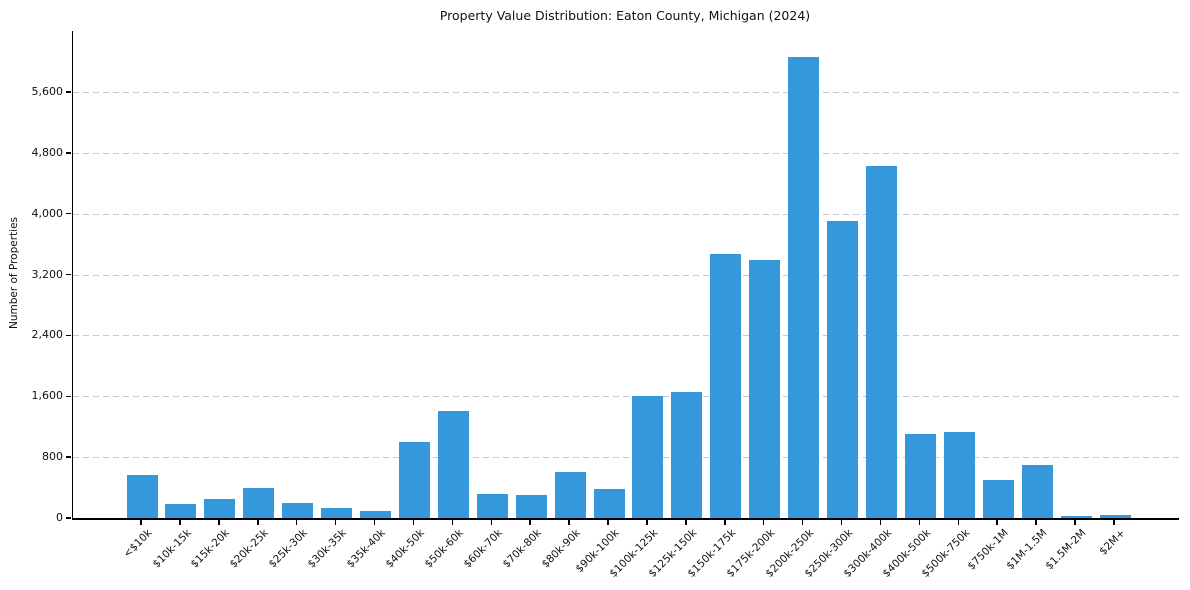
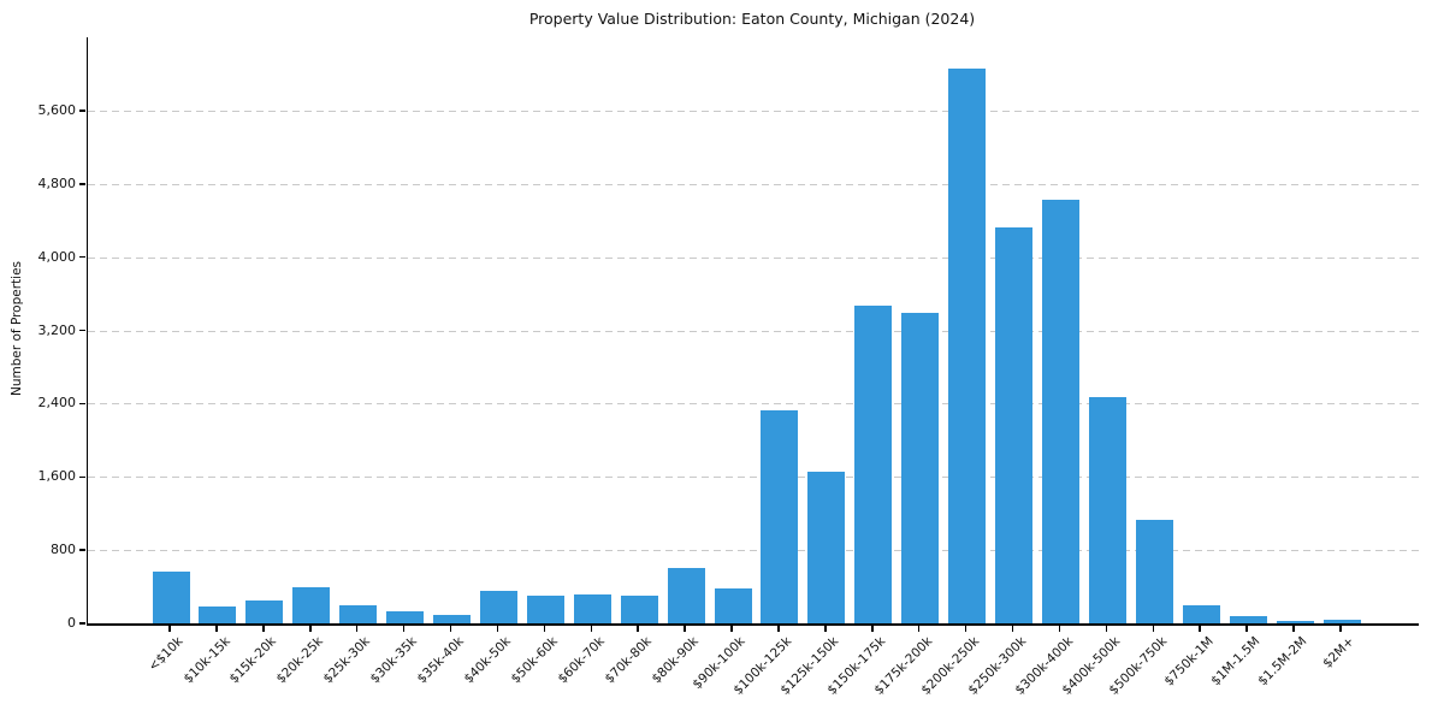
$40k-50k: 1000 -> 400
$50k-60k: 1400 -> 300
$100k-125k: 1600 -> 2300
$250k-300k: 3900 -> 4300
$400k-500k: 1100 -> 2500
$750k-1M: 500 -> 200
$1M-1.5M: 700 -> 100
